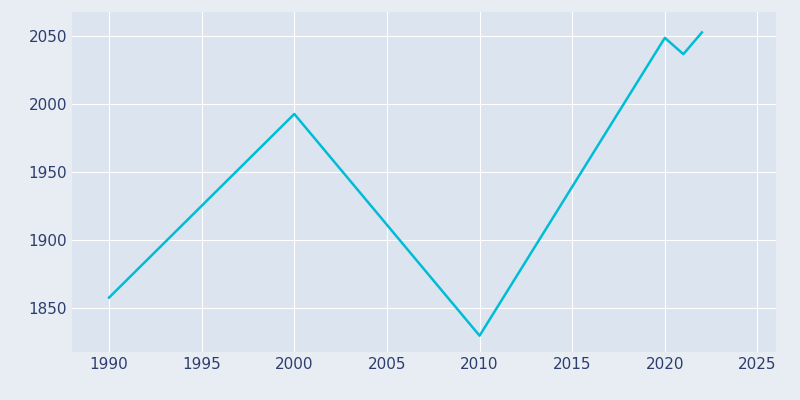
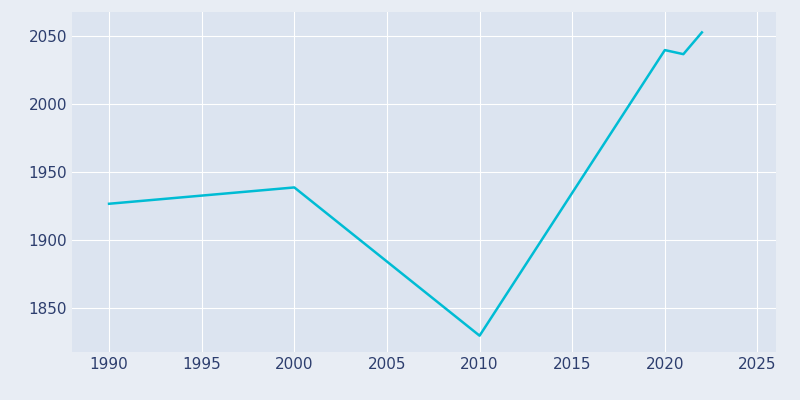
1990: 1858 -> 1927
2000: 1993 -> 1939
2020: 2049 -> 2040
